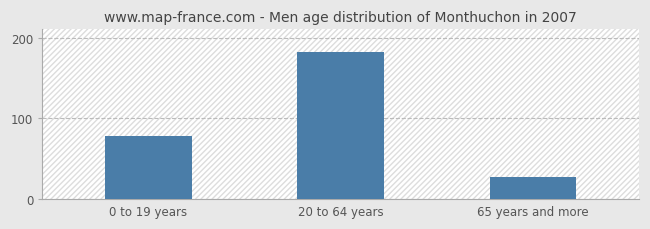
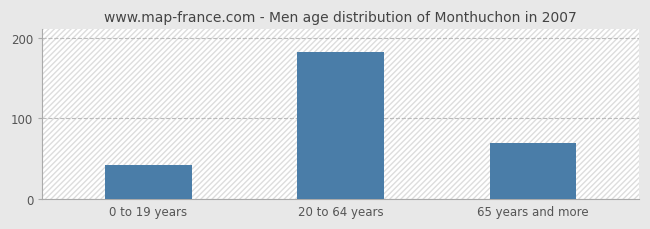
0 to 19 years: 78 -> 42
65 years and more: 28 -> 70
